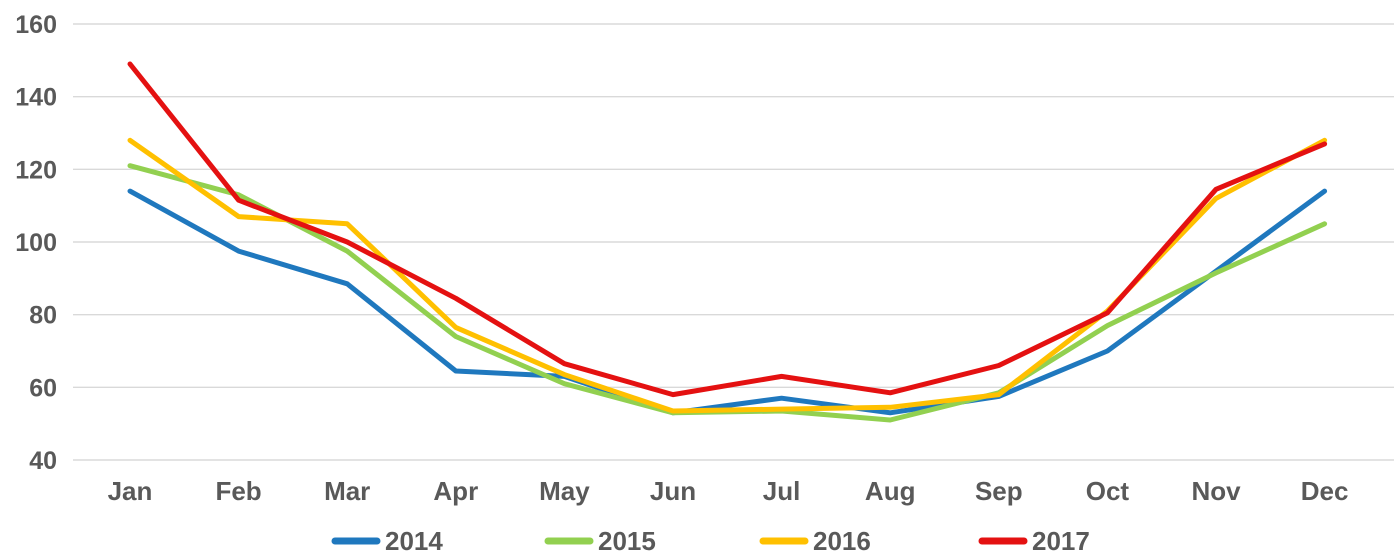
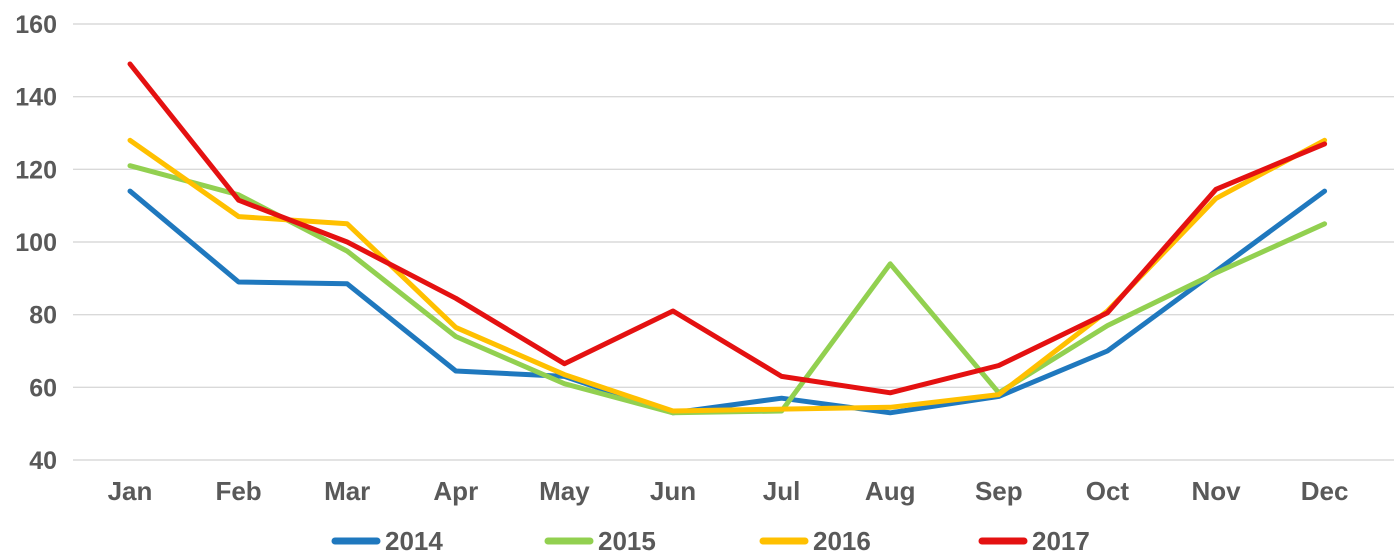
2014/Feb: 98 -> 89
2017/Jun: 58 -> 81
2015/Aug: 51 -> 94
